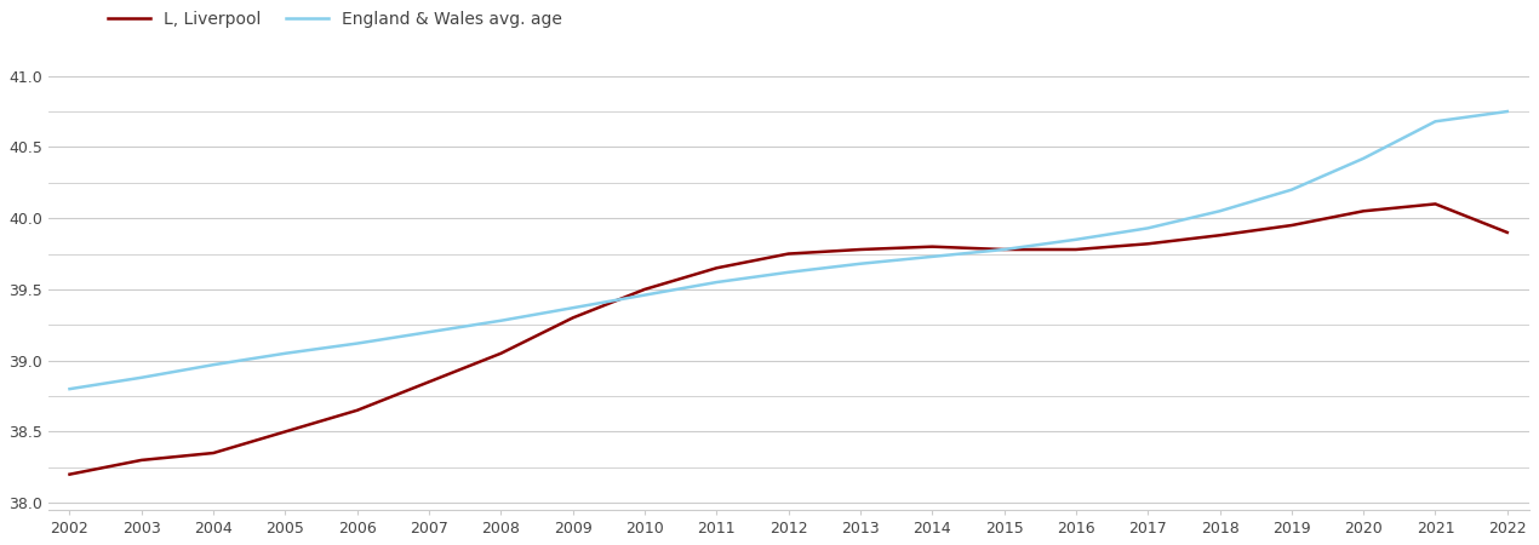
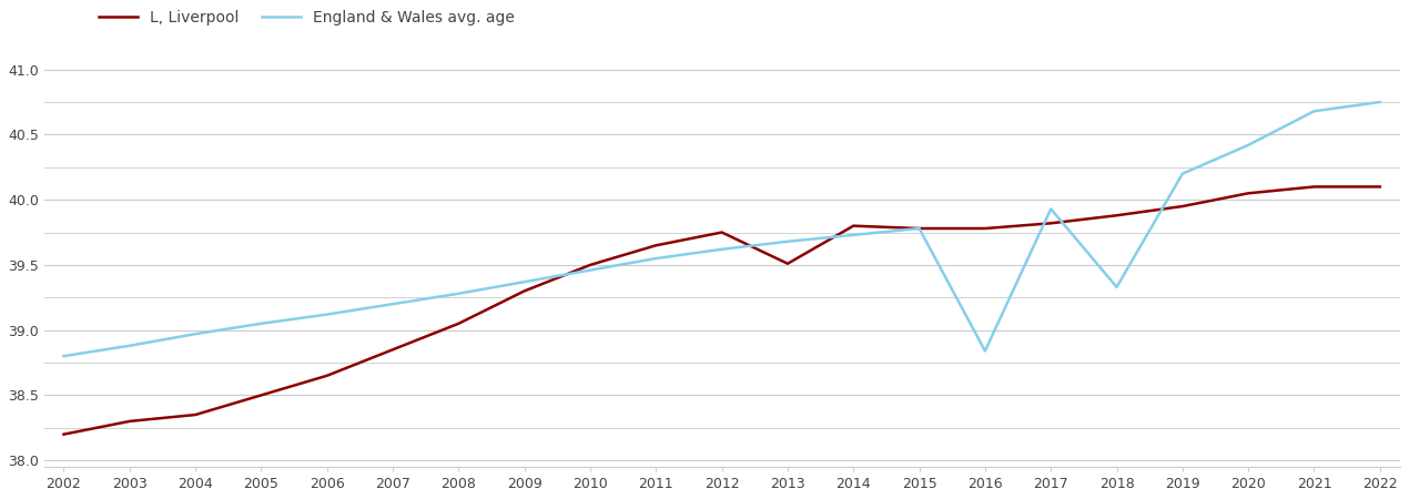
L, Liverpool/2013: 39.78 -> 39.51
England & Wales avg. age/2016: 39.85 -> 38.84
England & Wales avg. age/2018: 40.05 -> 39.33
L, Liverpool/2022: 39.90 -> 40.10
